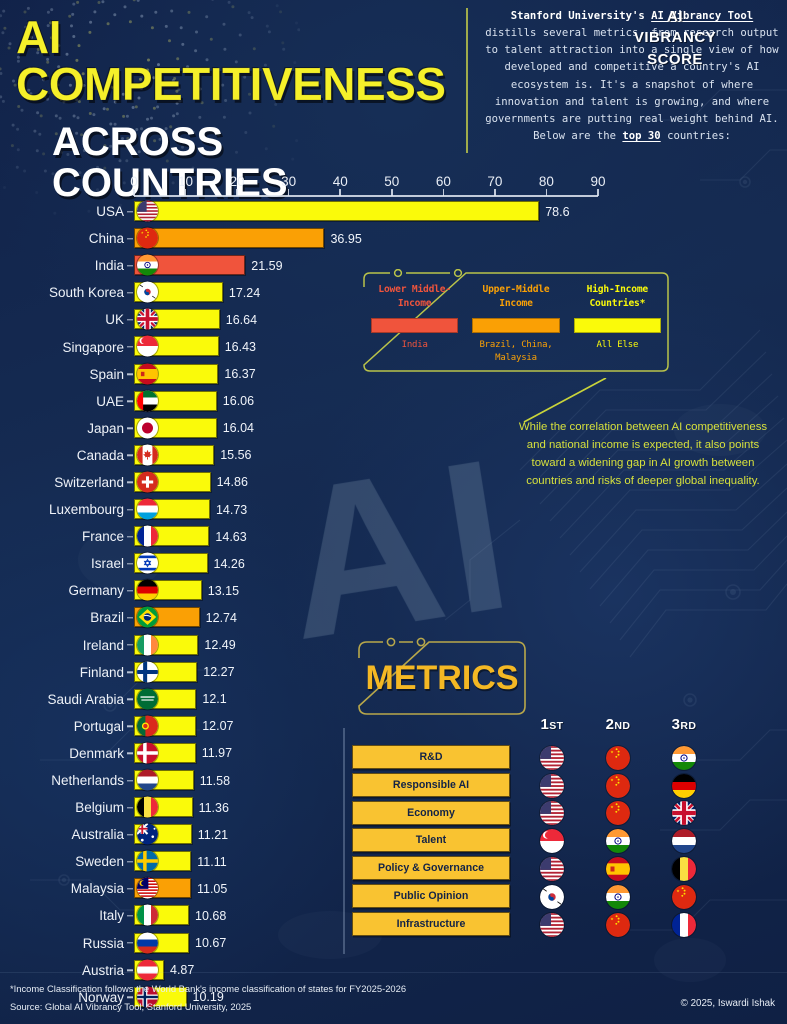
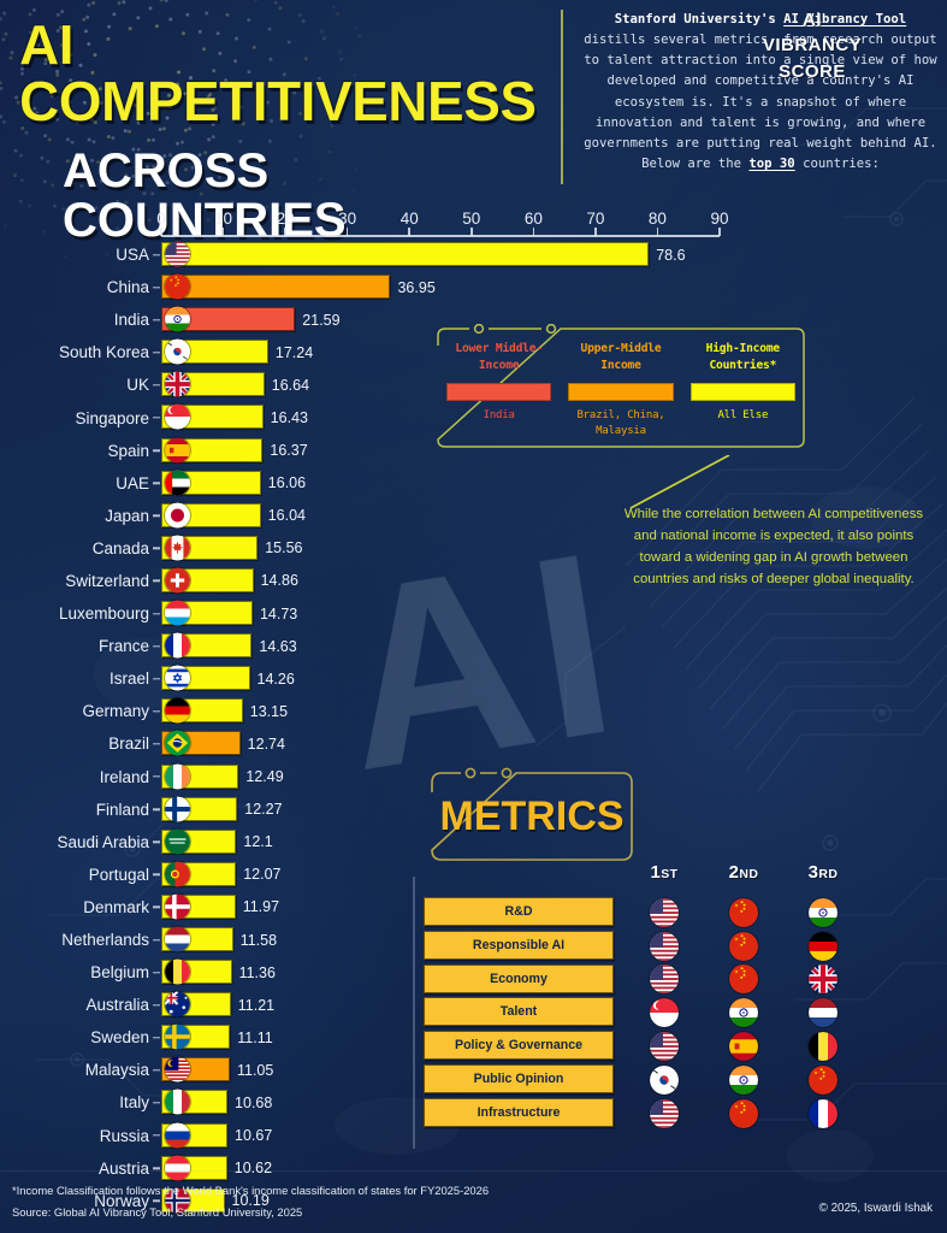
Austria: 4.87 -> 10.62
